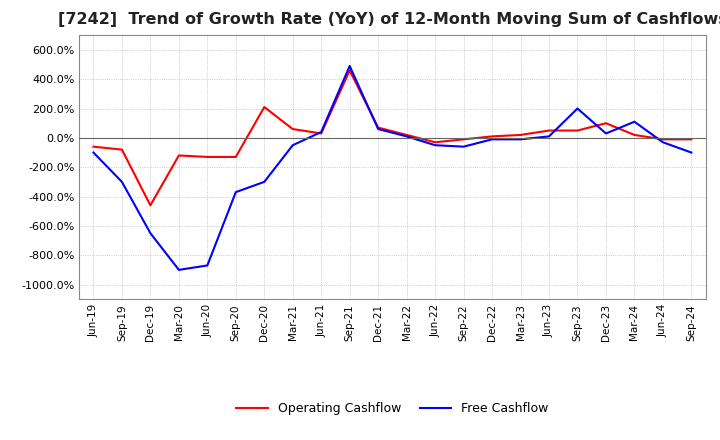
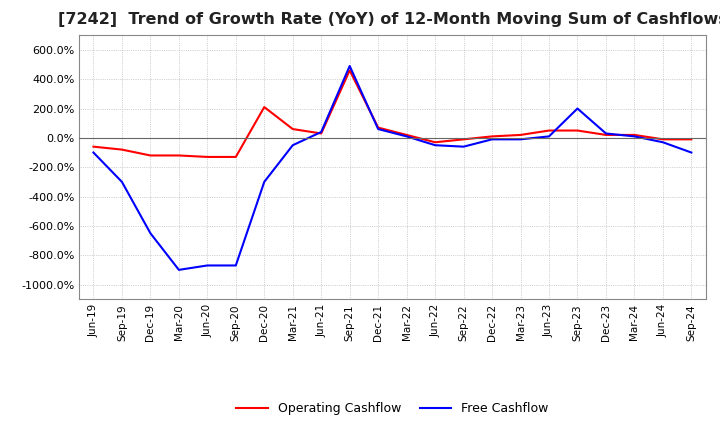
Operating Cashflow/Dec-19: -460% -> -120%
Free Cashflow/Sep-20: -370% -> -870%
Operating Cashflow/Dec-23: 100% -> 20%
Free Cashflow/Mar-24: 110% -> 10%
